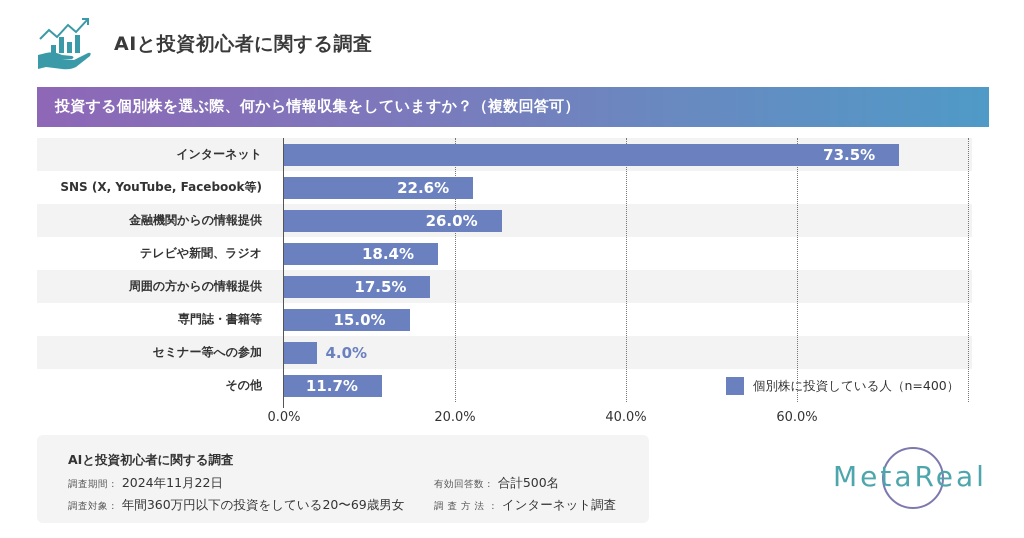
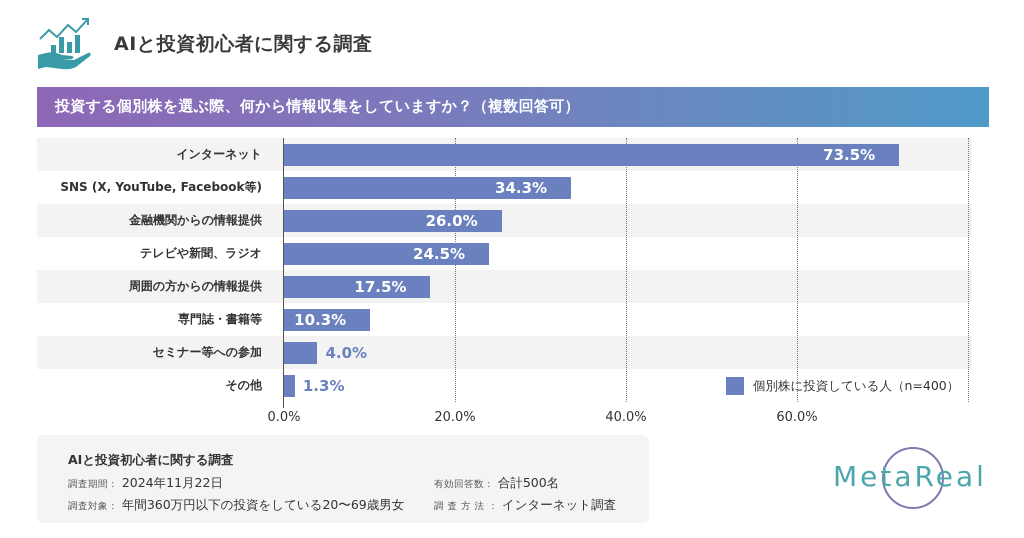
SNS (X, YouTube, Facebook等): 22.6% -> 34.3%
テレビや新聞、ラジオ: 18.4% -> 24.5%
専門誌・書籍等: 15.0% -> 10.3%
その他: 11.7% -> 1.3%
